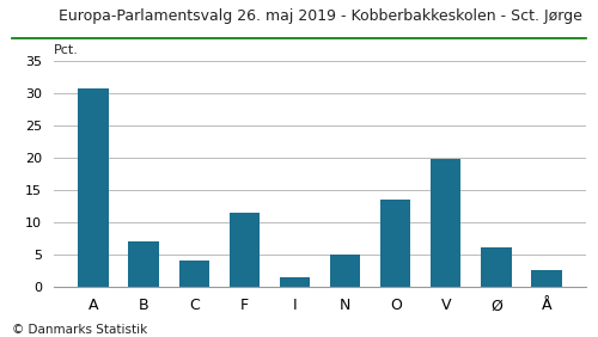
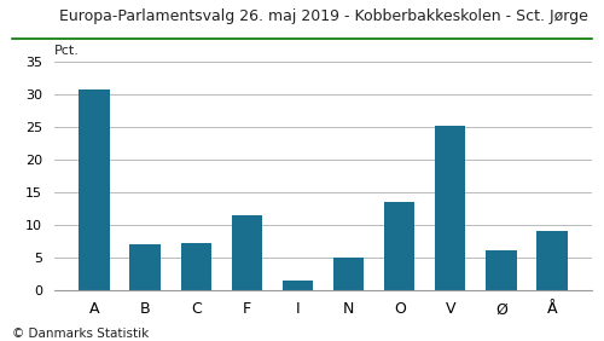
C: 4.0 -> 7.2
V: 19.8 -> 25.2
Å: 2.5 -> 9.0
